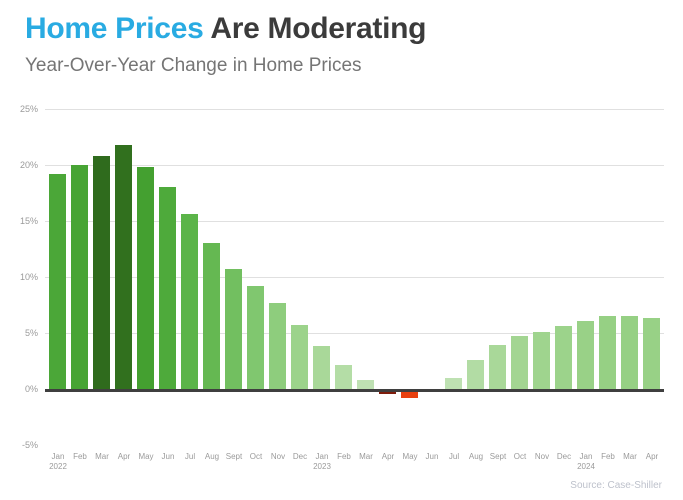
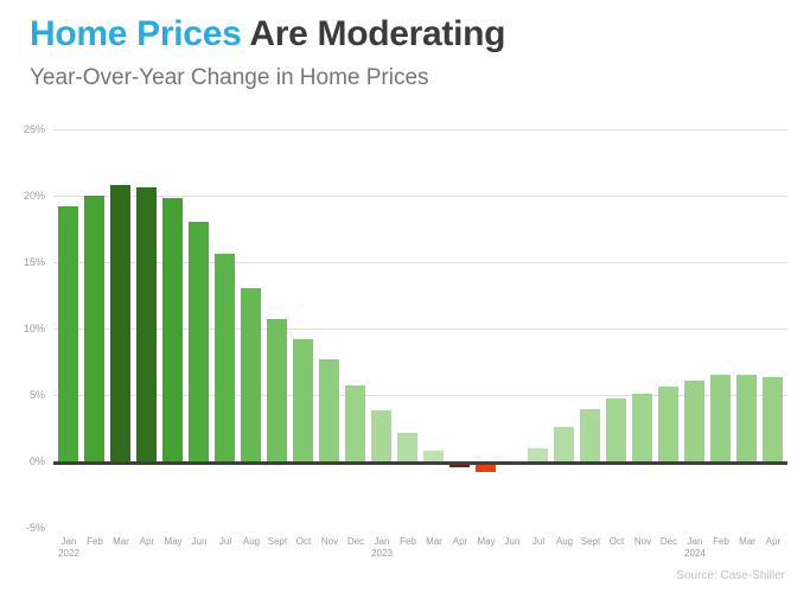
Apr 2022: 21.8% -> 20.6%
